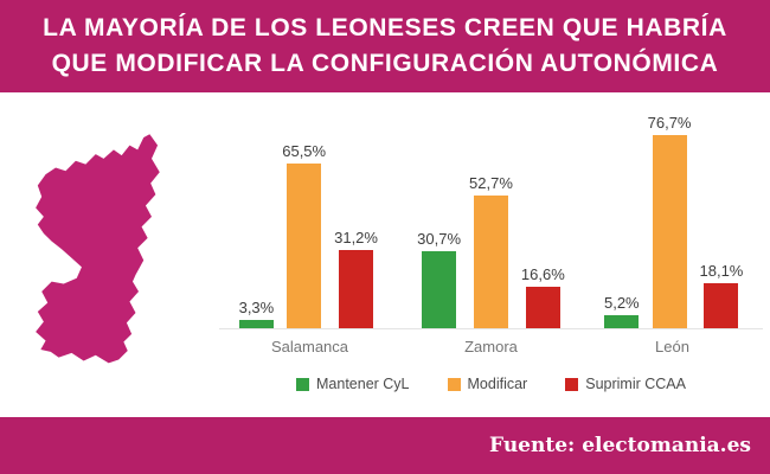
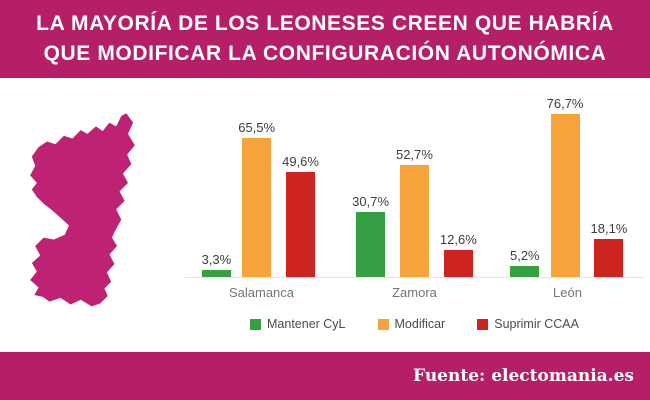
Suprimir CCAA/Salamanca: 31,2% -> 49,6%
Suprimir CCAA/Zamora: 16,6% -> 12,6%
